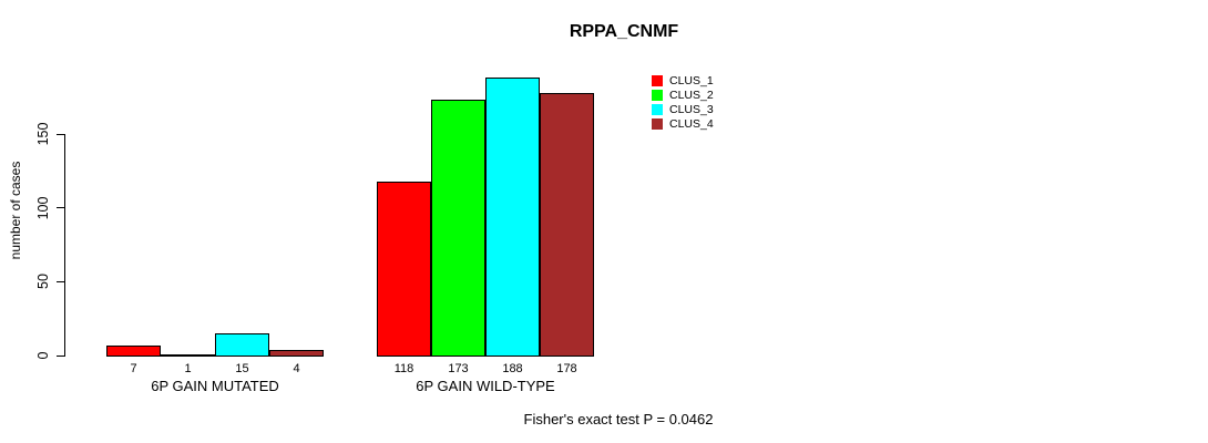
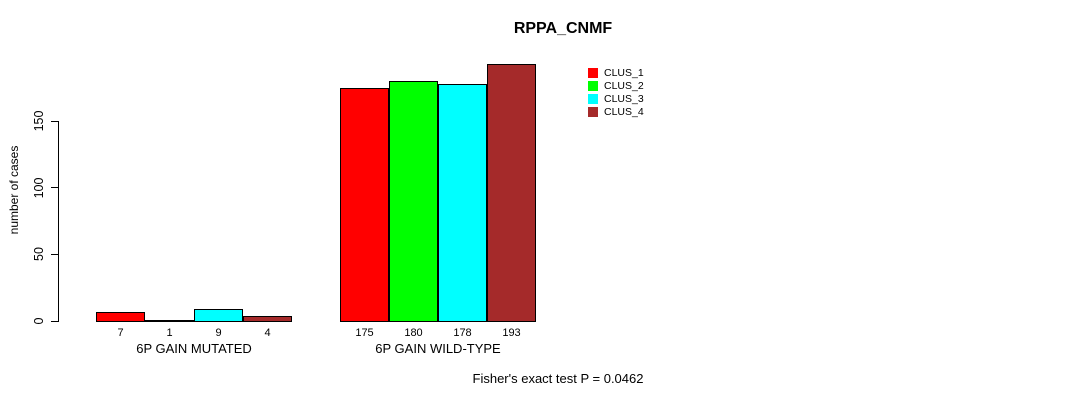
CLUS_3/6P GAIN MUTATED: 15 -> 9
CLUS_1/6P GAIN WILD-TYPE: 118 -> 175
CLUS_2/6P GAIN WILD-TYPE: 173 -> 180
CLUS_3/6P GAIN WILD-TYPE: 188 -> 178
CLUS_4/6P GAIN WILD-TYPE: 178 -> 193
